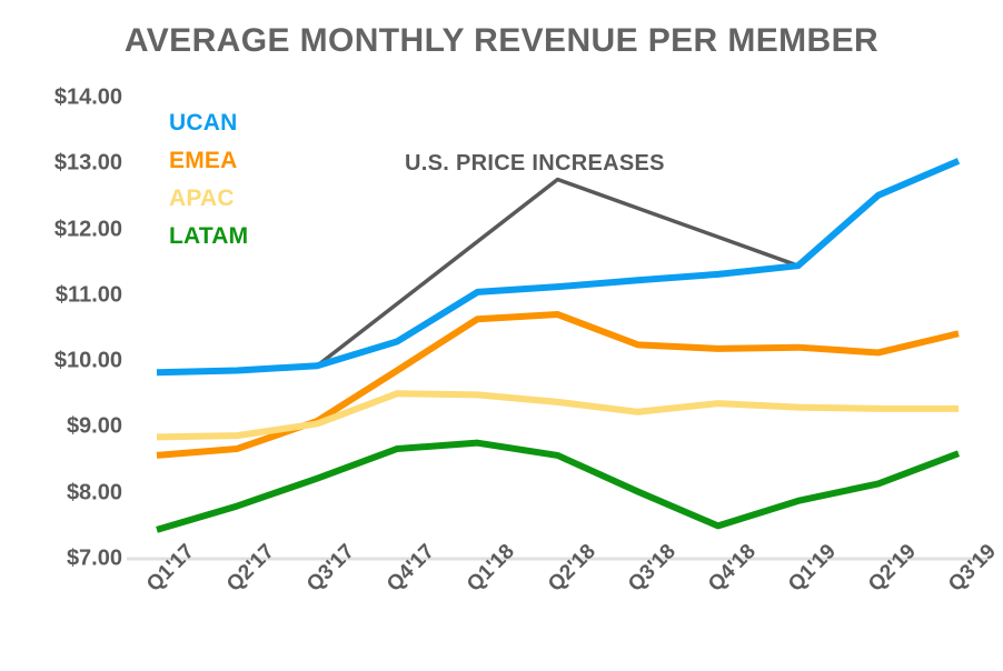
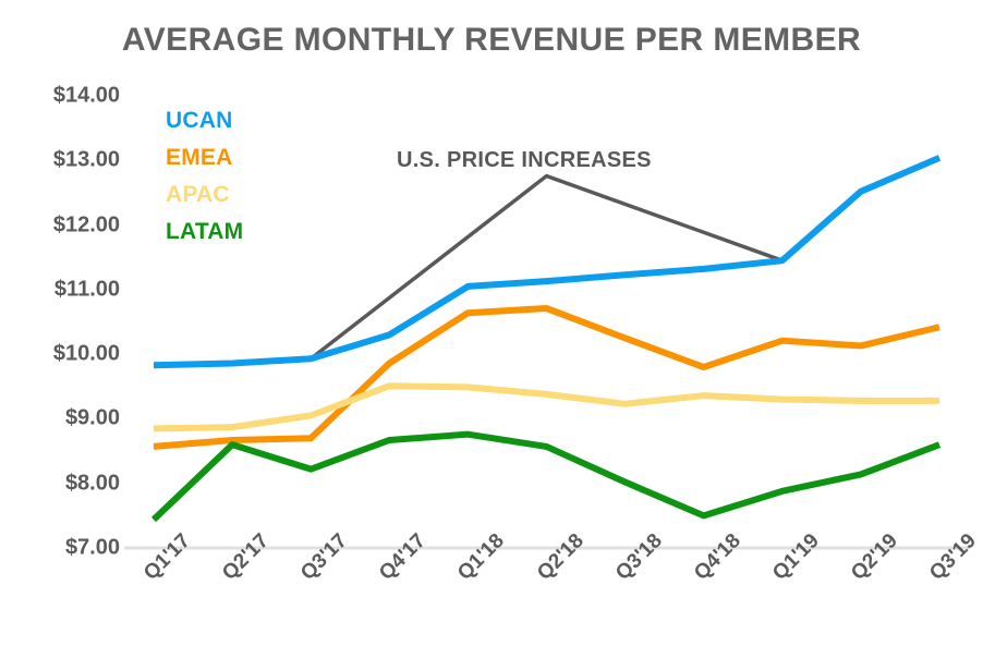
LATAM/Q2'17: $7.8 -> $8.6
EMEA/Q3'17: $9.1 -> $8.7
EMEA/Q4'18: $10.2 -> $9.8
